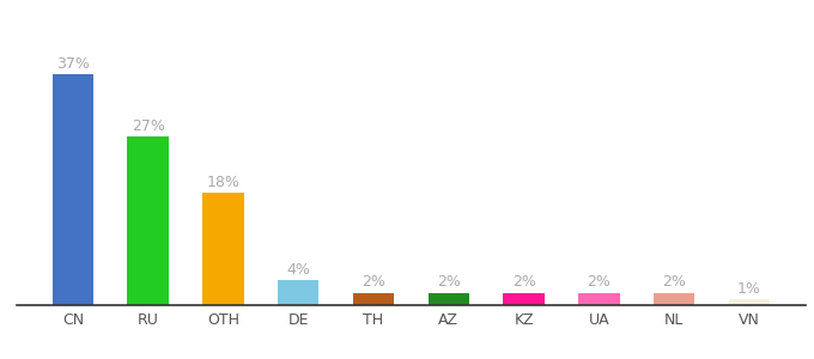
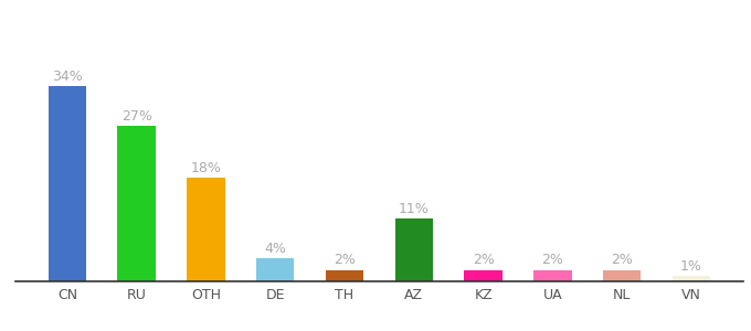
CN: 37% -> 34%
AZ: 2% -> 11%
